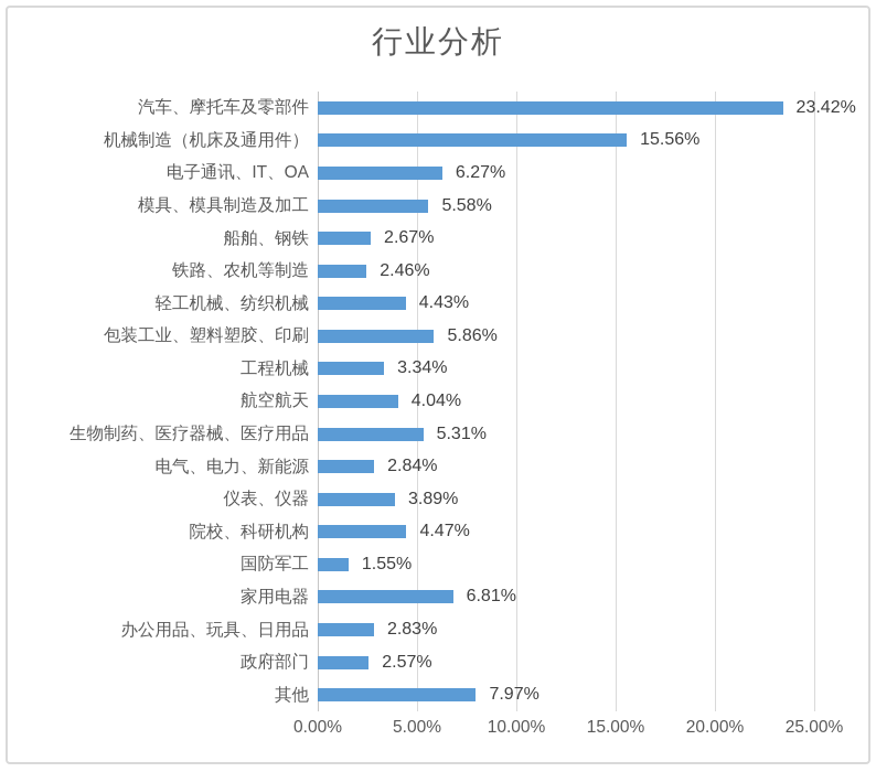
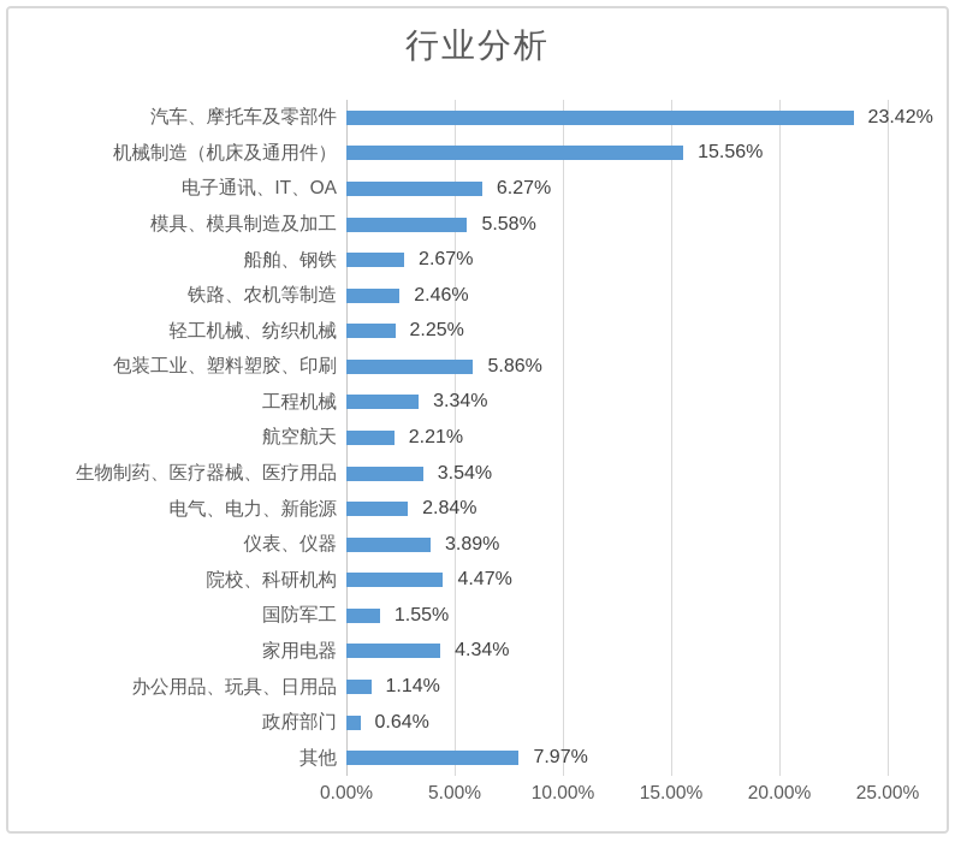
轻工机械、纺织机械: 4.43% -> 2.25%
航空航天: 4.04% -> 2.21%
生物制药、医疗器械、医疗用品: 5.31% -> 3.54%
家用电器: 6.81% -> 4.34%
办公用品、玩具、日用品: 2.83% -> 1.14%
政府部门: 2.57% -> 0.64%
